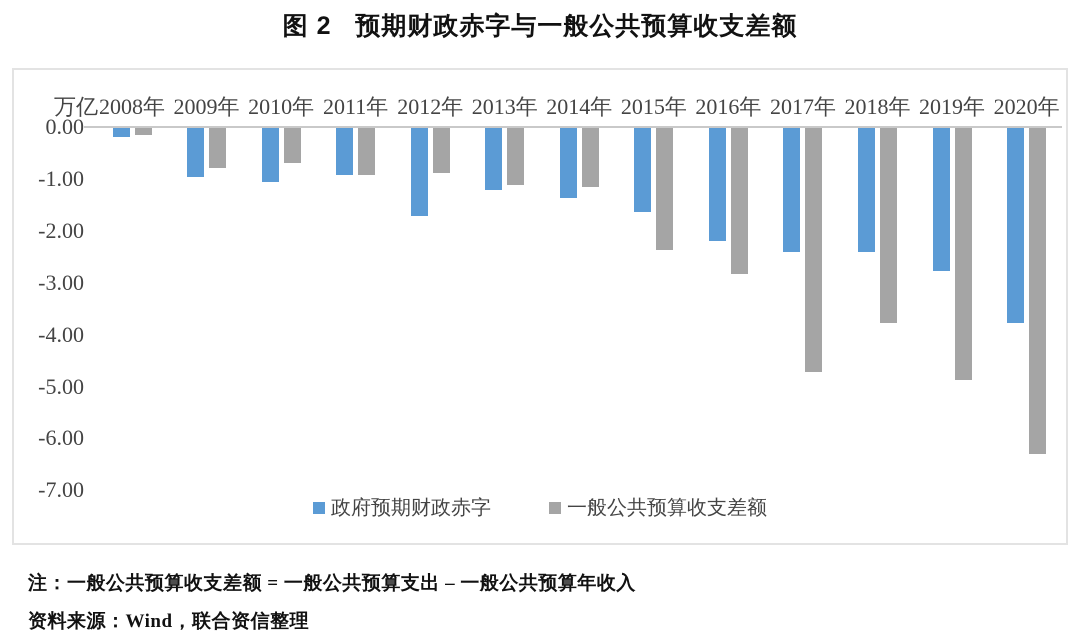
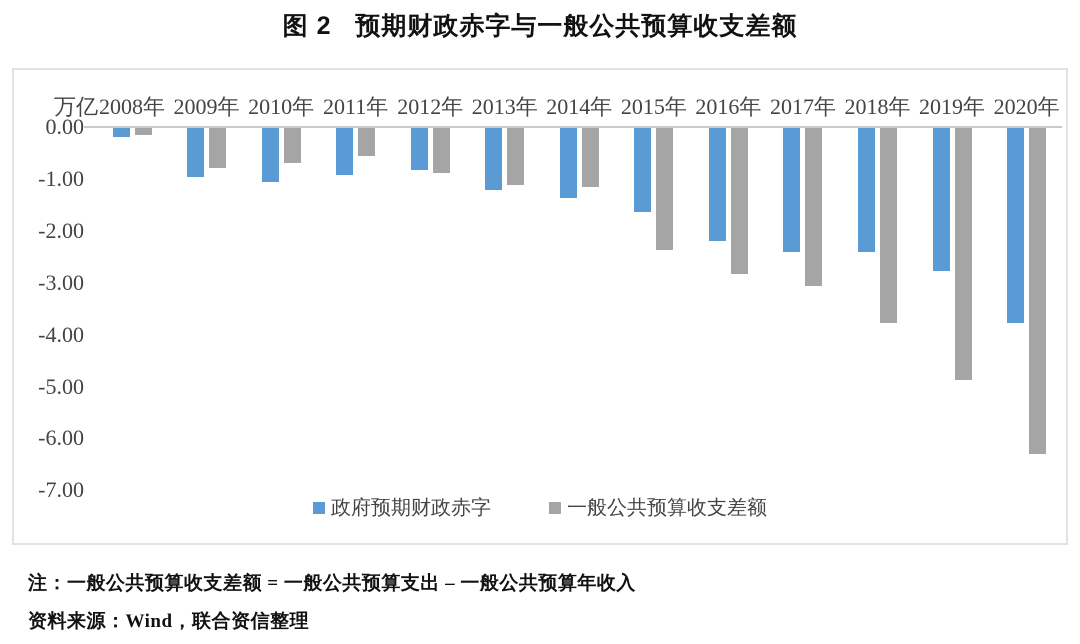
一般公共预算收支差额/2011年: -0.9 -> -0.5
政府预期财政赤字/2012年: -1.7 -> -0.8
一般公共预算收支差额/2017年: -4.7 -> -3.0
